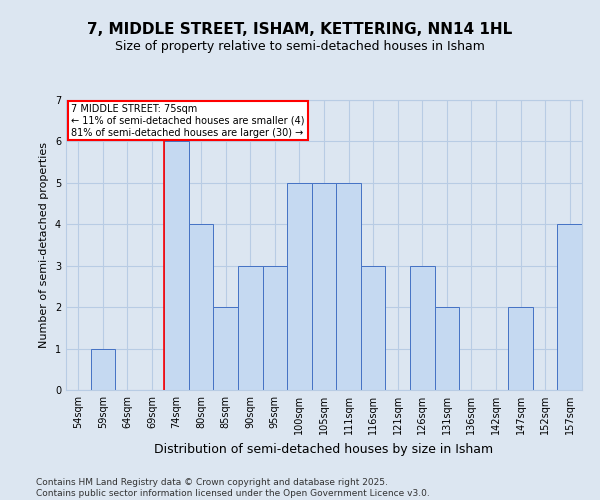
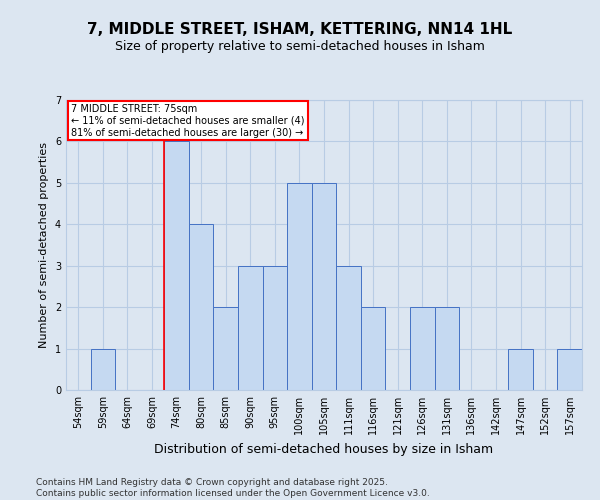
111sqm: 5 -> 3
116sqm: 3 -> 2
126sqm: 3 -> 2
147sqm: 2 -> 1
157sqm: 4 -> 1
